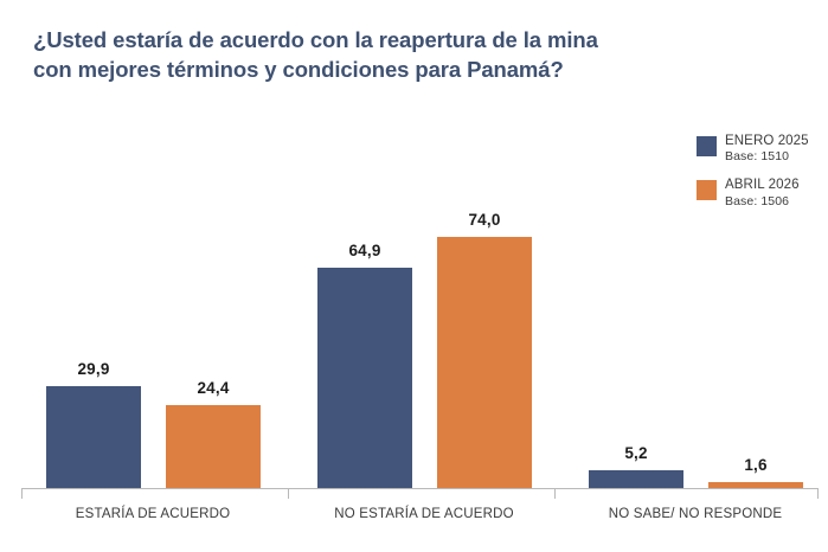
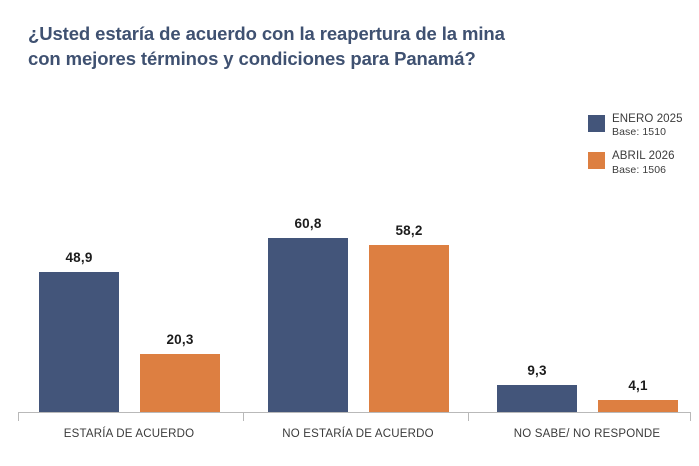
ENERO 2025/ESTARÍA DE ACUERDO: 29,9 -> 48,9
ABRIL 2026/ESTARÍA DE ACUERDO: 24,4 -> 20,3
ENERO 2025/NO ESTARÍA DE ACUERDO: 64,9 -> 60,8
ABRIL 2026/NO ESTARÍA DE ACUERDO: 74,0 -> 58,2
ENERO 2025/NO SABE/ NO RESPONDE: 5,2 -> 9,3
ABRIL 2026/NO SABE/ NO RESPONDE: 1,6 -> 4,1
